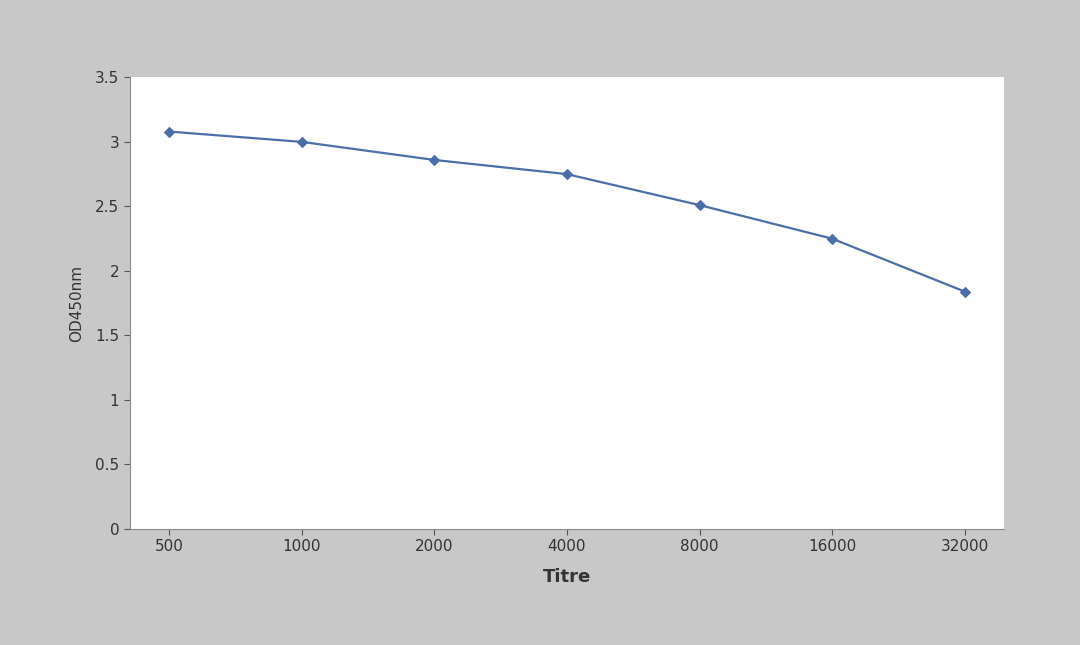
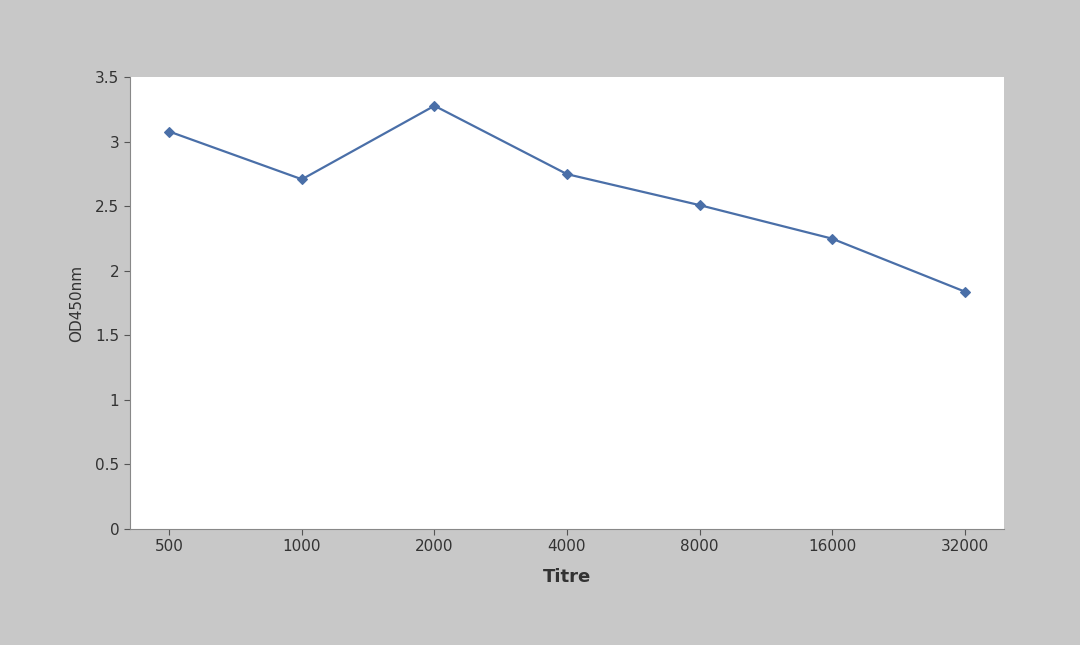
1000: 3.00 -> 2.71
2000: 2.86 -> 3.28
